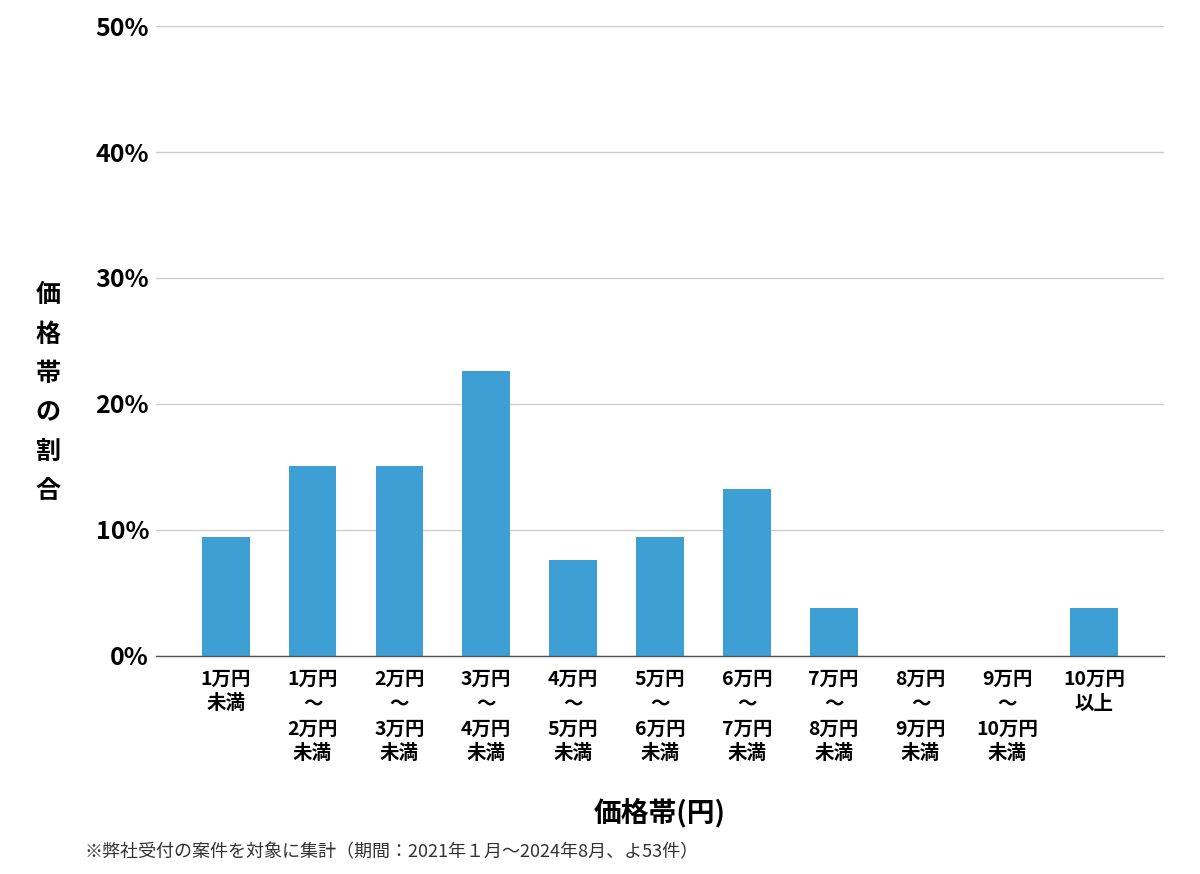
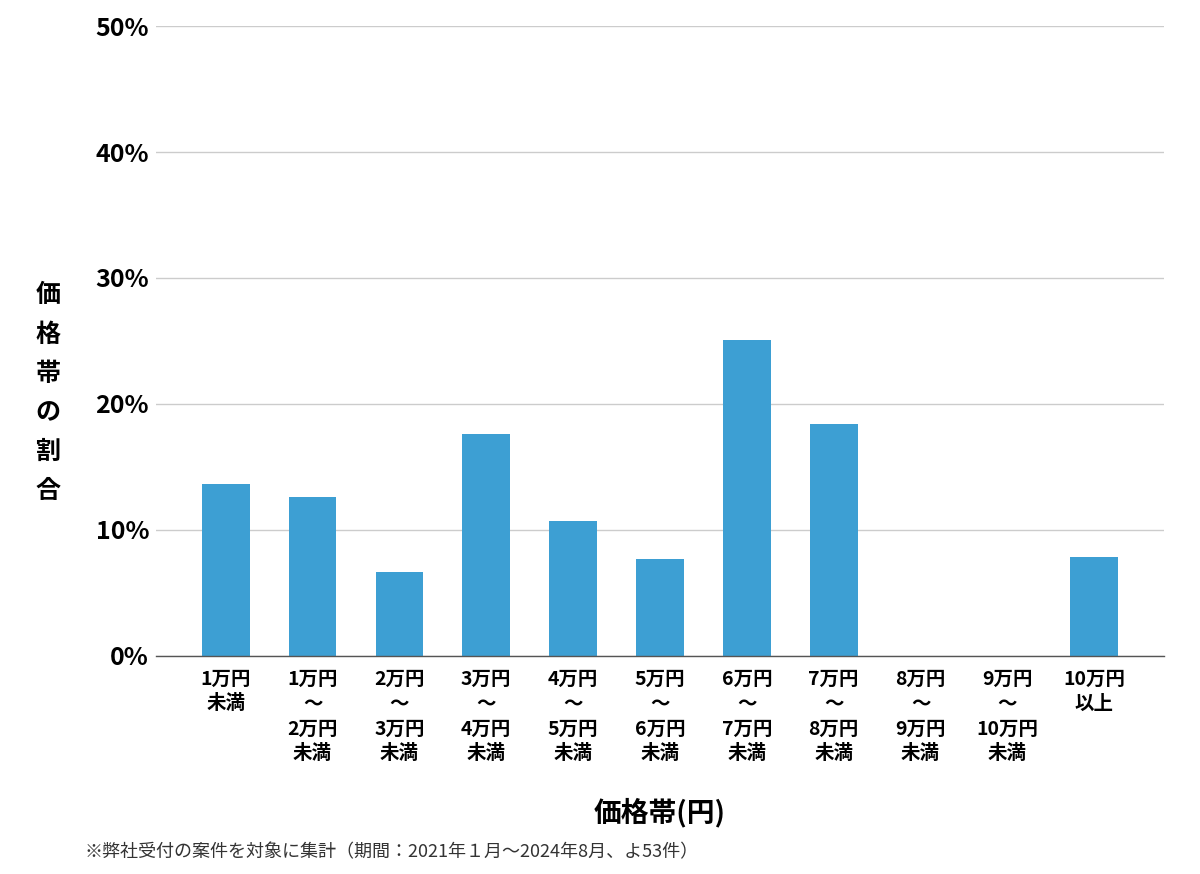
1万円 未満: 9.4% -> 13.6%
1万円 ～ 2万円 未満: 15.1% -> 12.6%
2万円 ～ 3万円 未満: 15.1% -> 6.6%
3万円 ～ 4万円 未満: 22.6% -> 17.6%
4万円 ～ 5万円 未満: 7.5% -> 10.7%
5万円 ～ 6万円 未満: 9.4% -> 7.7%
6万円 ～ 7万円 未満: 13.2% -> 25.1%
7万円 ～ 8万円 未満: 3.8% -> 18.4%
10万円 以上: 3.8% -> 7.8%
